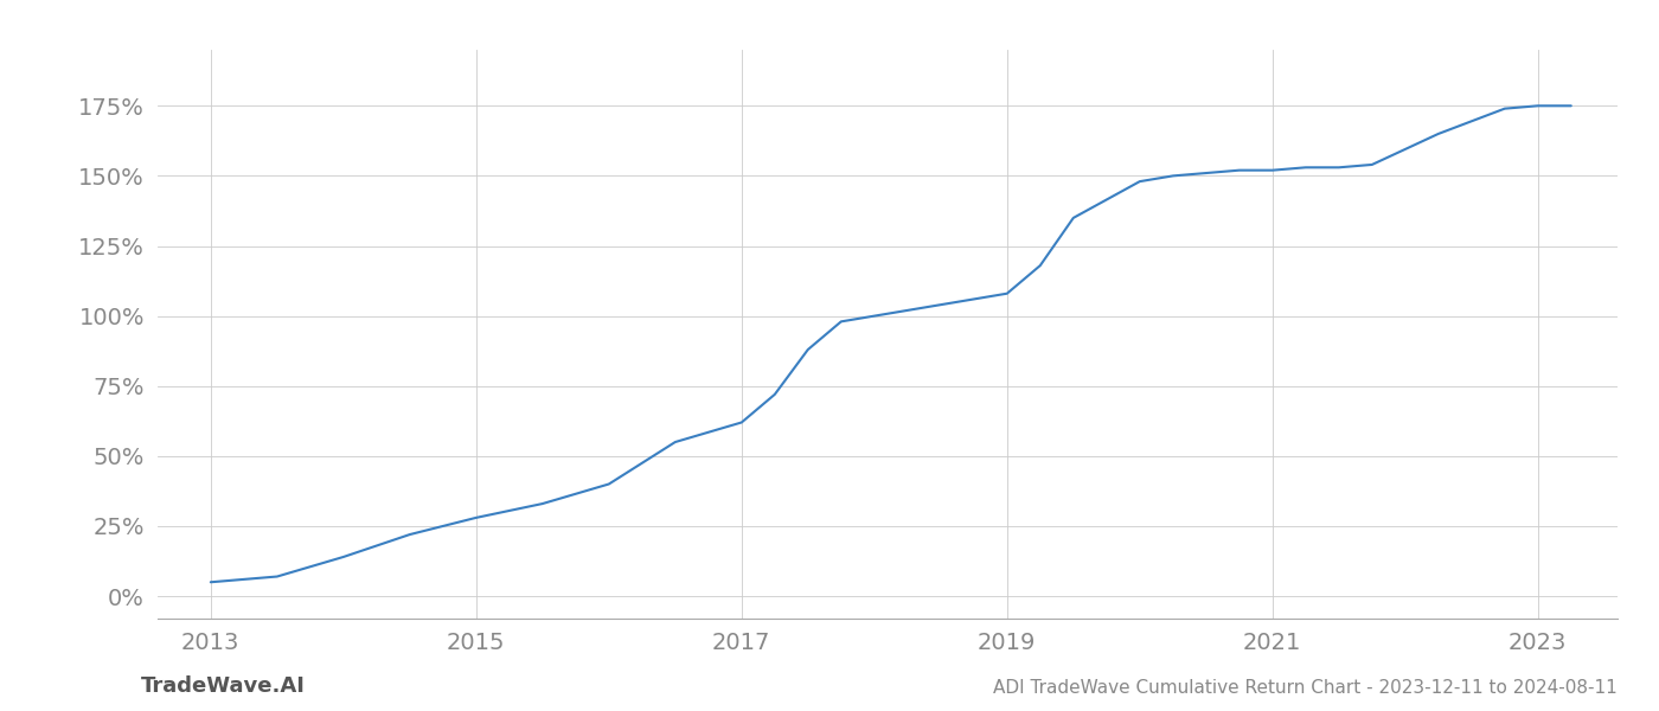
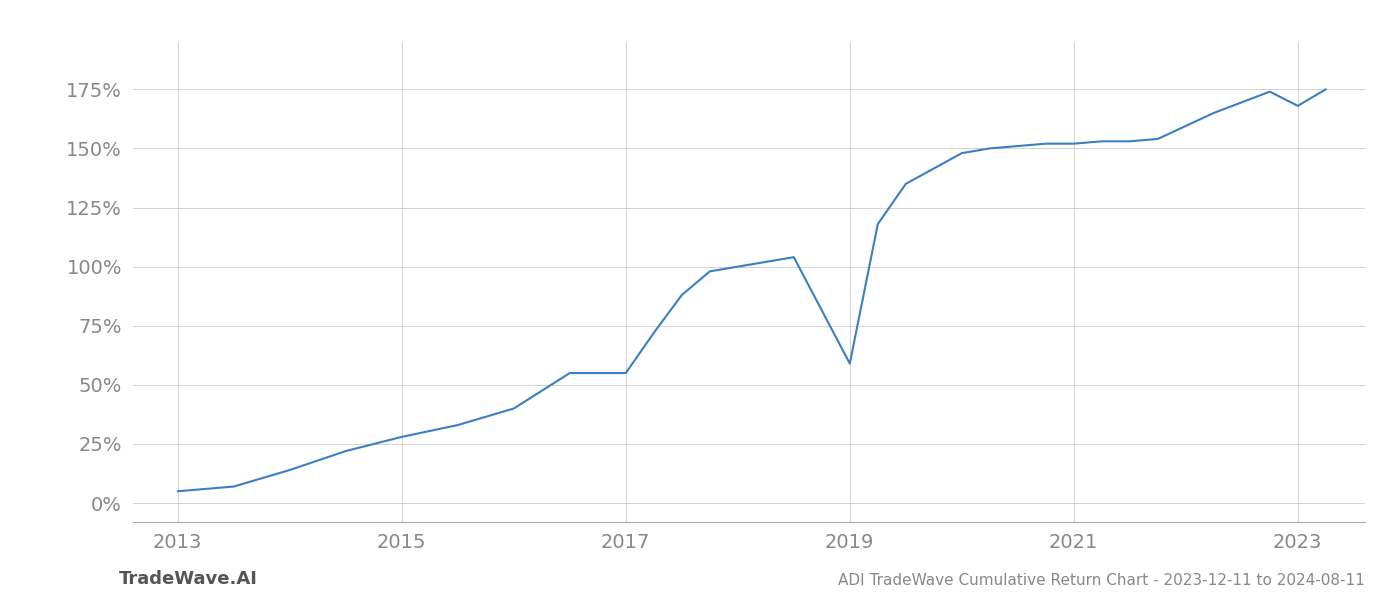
2017: 62% -> 55%
2019: 108% -> 59%
2023: 175% -> 168%
